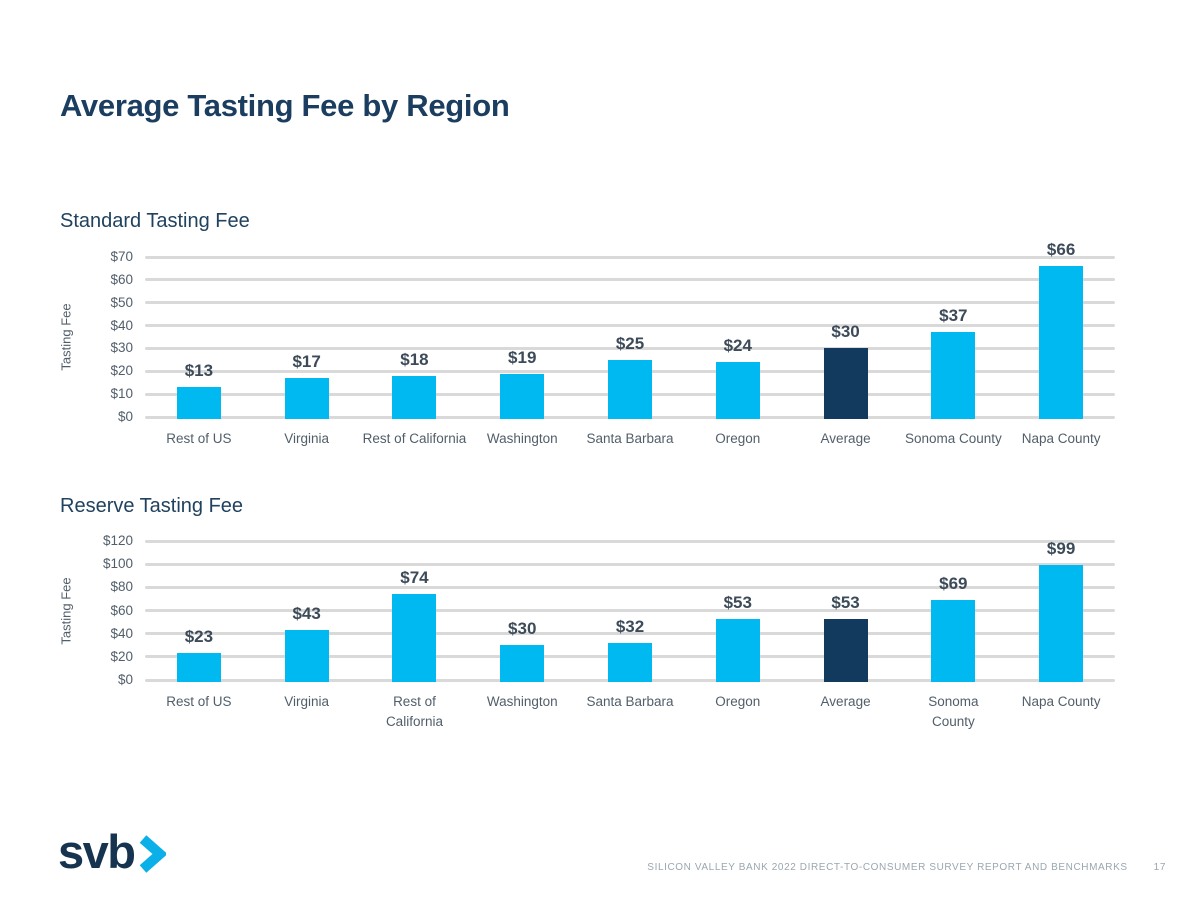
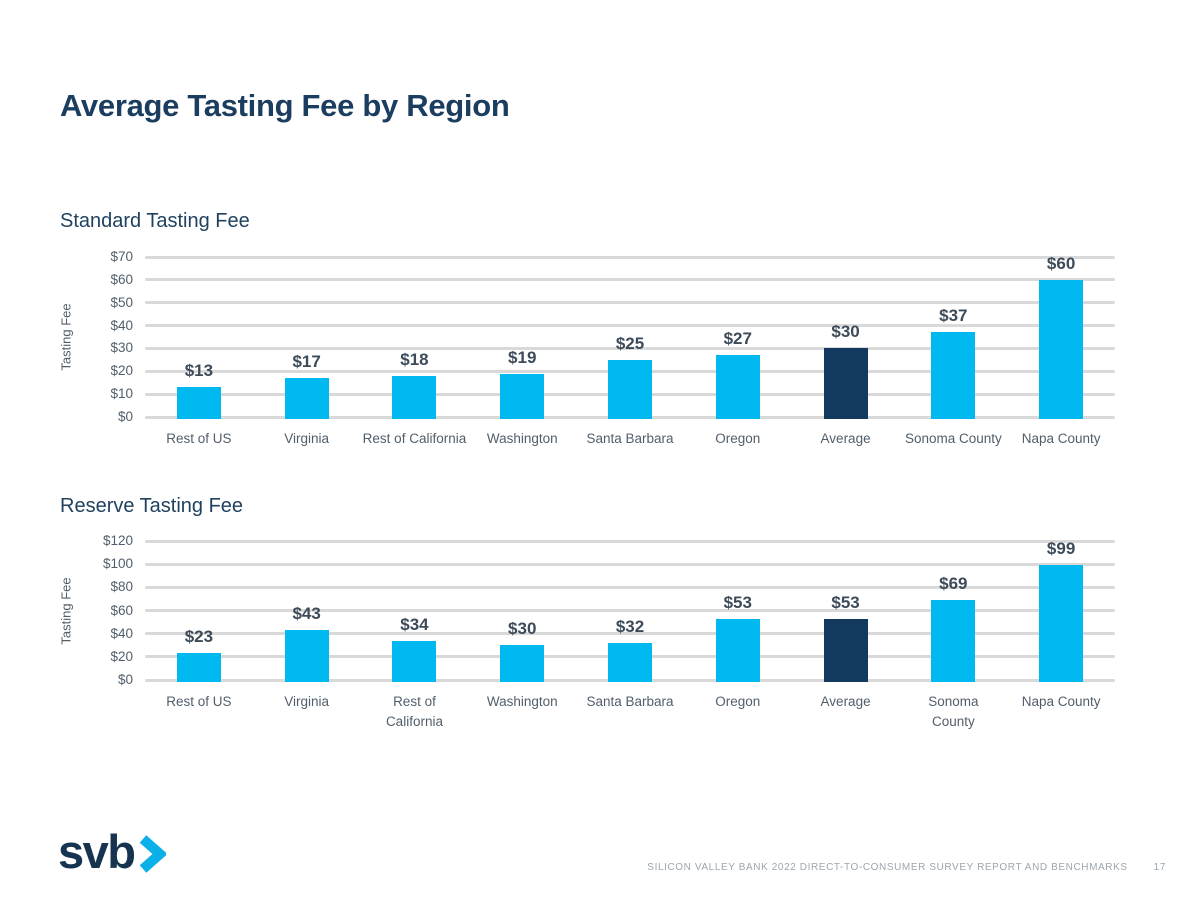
Standard Tasting Fee/Oregon: $24 -> $27
Standard Tasting Fee/Napa County: $66 -> $60
Reserve Tasting Fee/Rest of California: $74 -> $34
